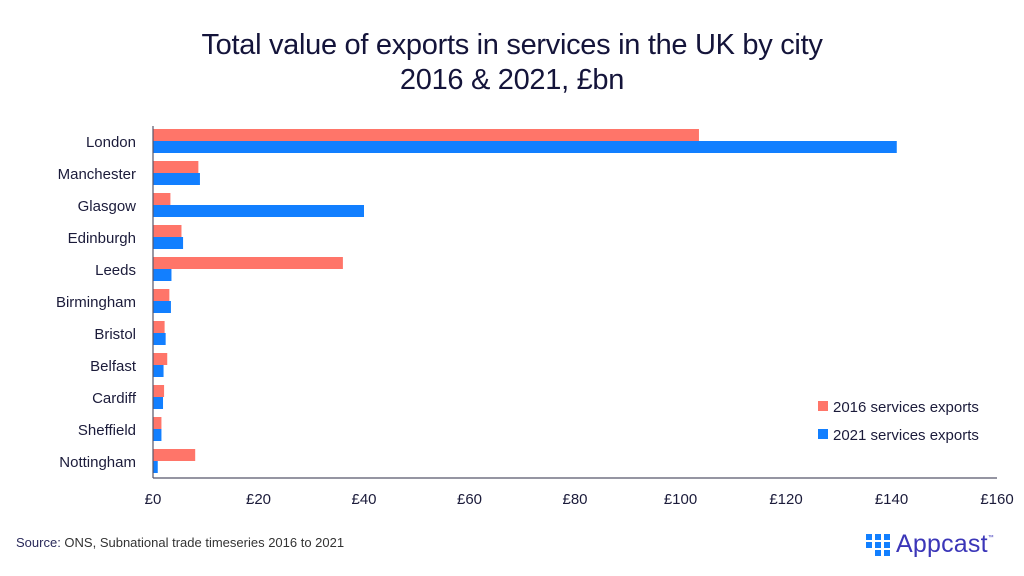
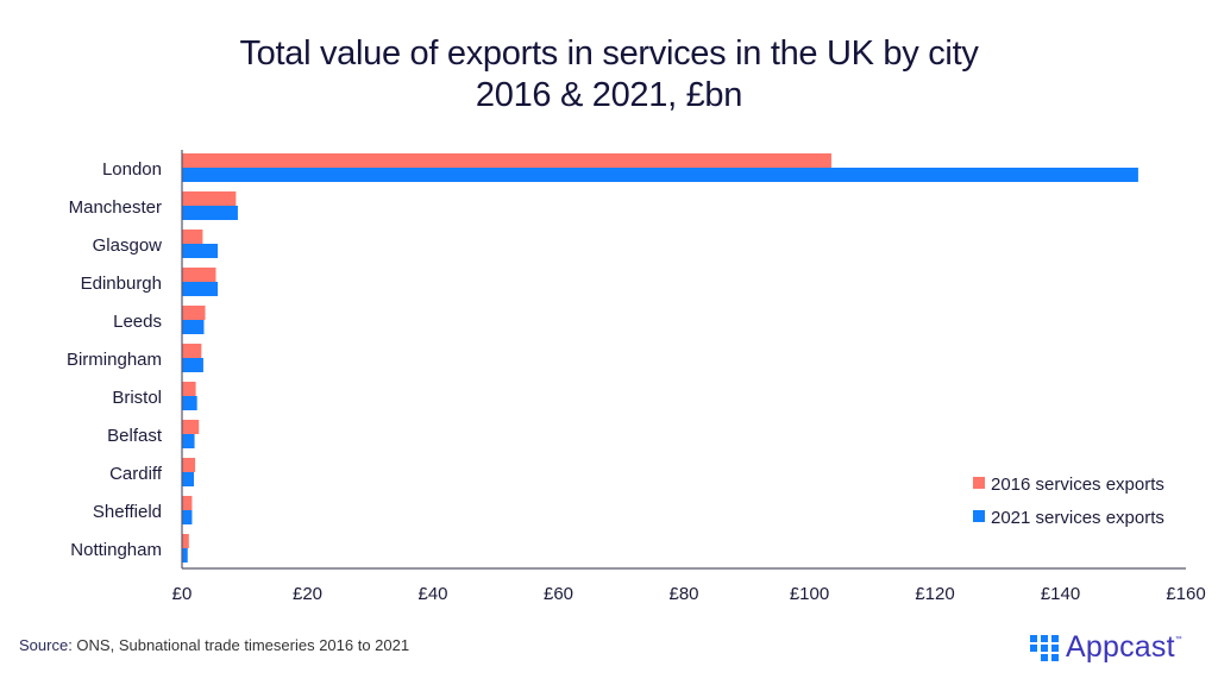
2021 services exports/London: £141 -> £152
2021 services exports/Glasgow: £40 -> £6
2016 services exports/Leeds: £36 -> £4
2016 services exports/Nottingham: £8 -> £1
